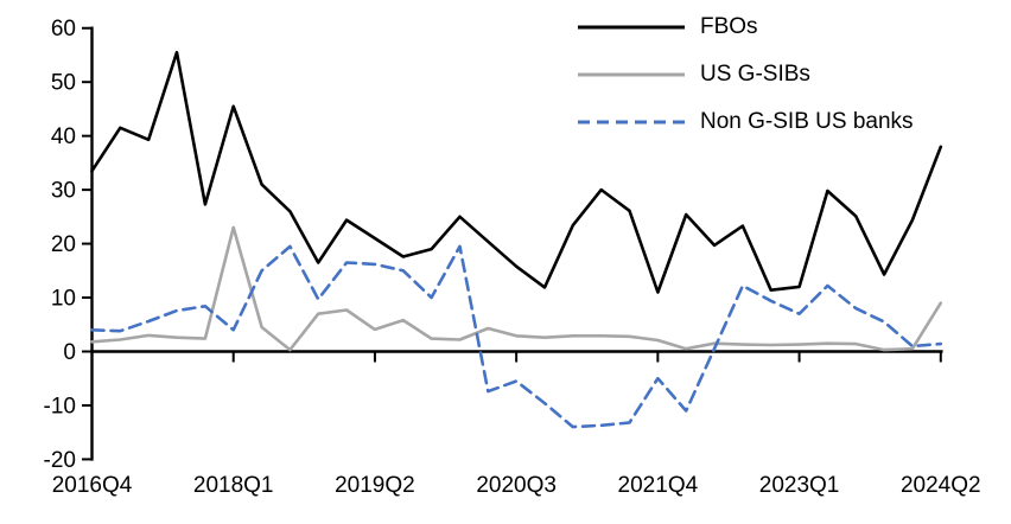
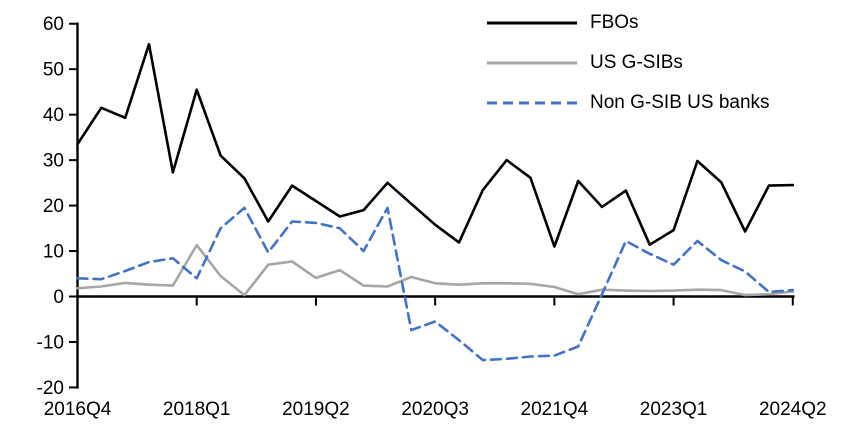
US G-SIBs/2018Q1: 23 -> 11
Non G-SIB US banks/2021Q4: -5 -> -13
FBOs/2023Q1: 12 -> 15
FBOs/2024Q2: 38 -> 24
US G-SIBs/2024Q2: 9 -> 1
